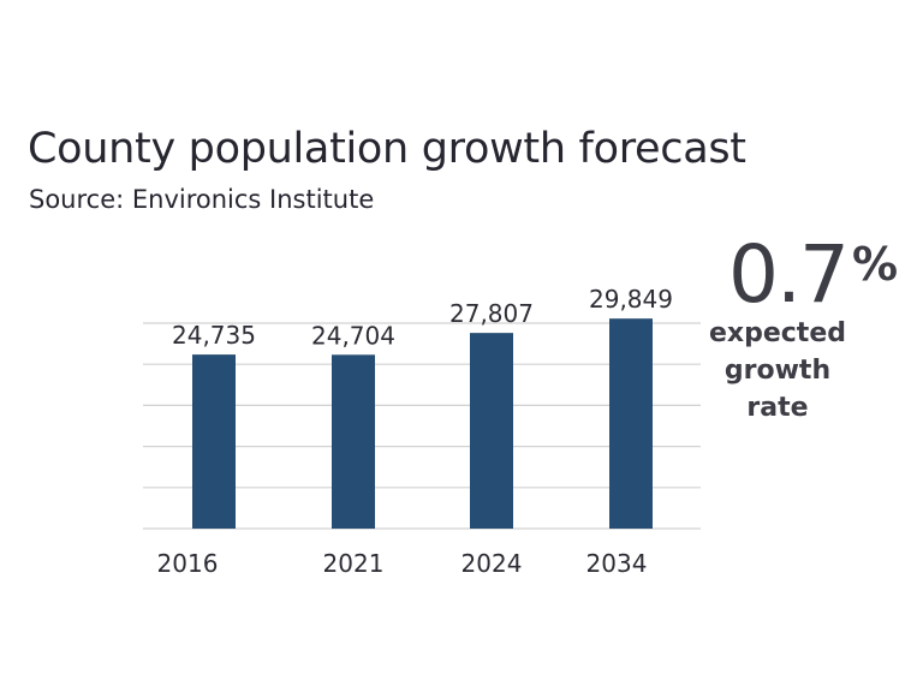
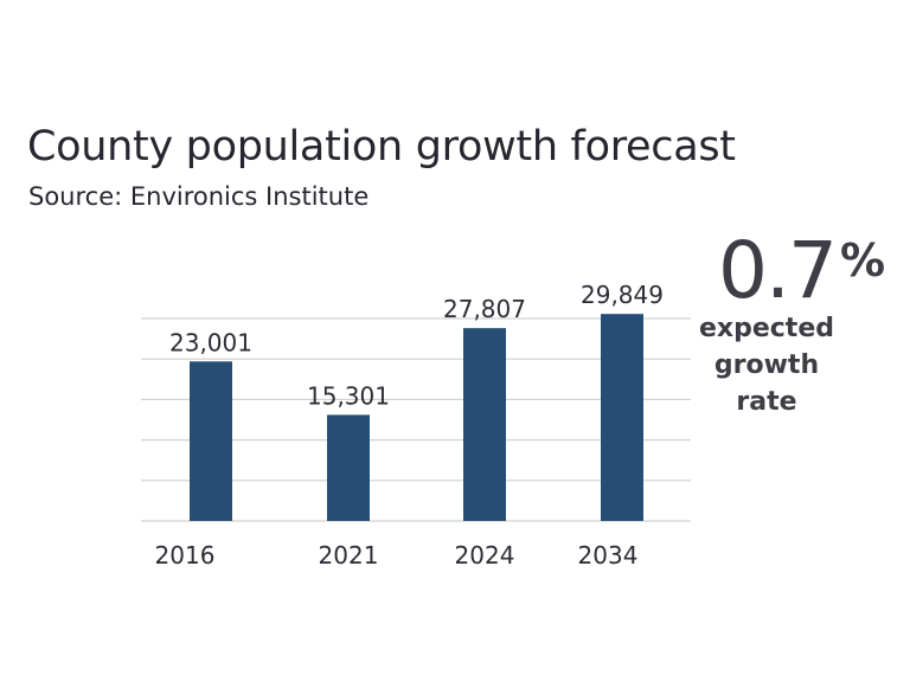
2016: 24,735 -> 23,001
2021: 24,704 -> 15,301
